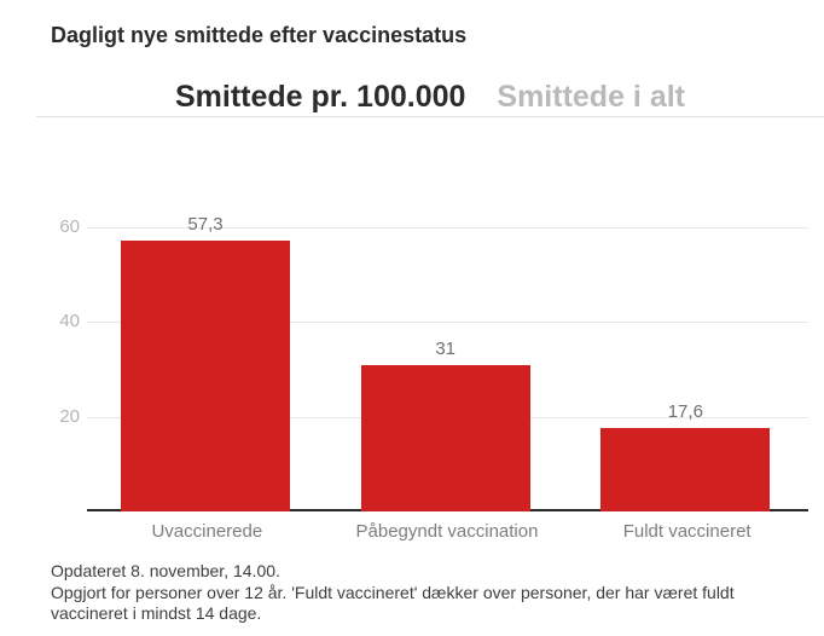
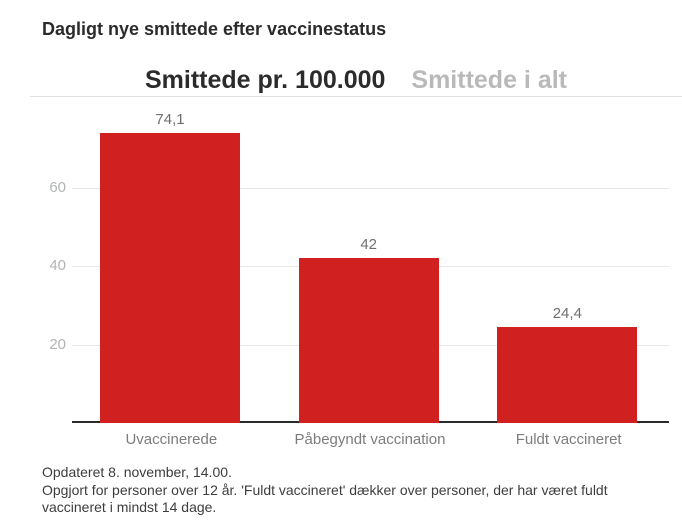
Uvaccinerede: 57,3 -> 74,1
Påbegyndt vaccination: 31 -> 42
Fuldt vaccineret: 17,6 -> 24,4
